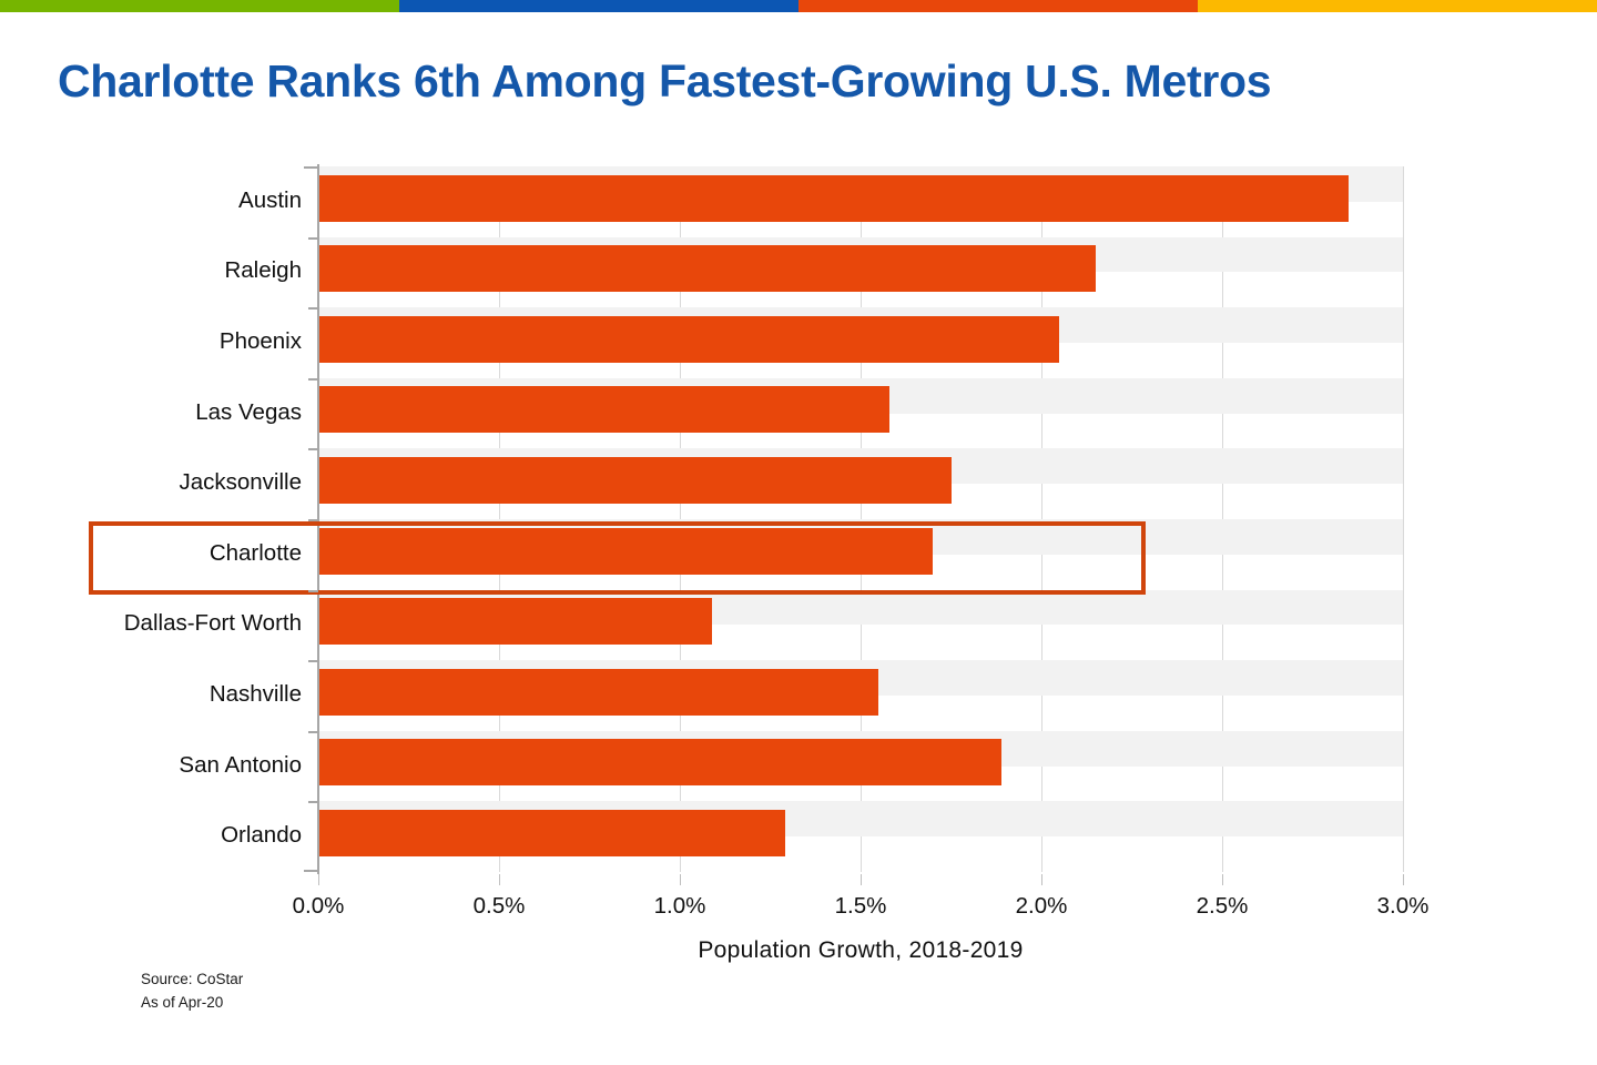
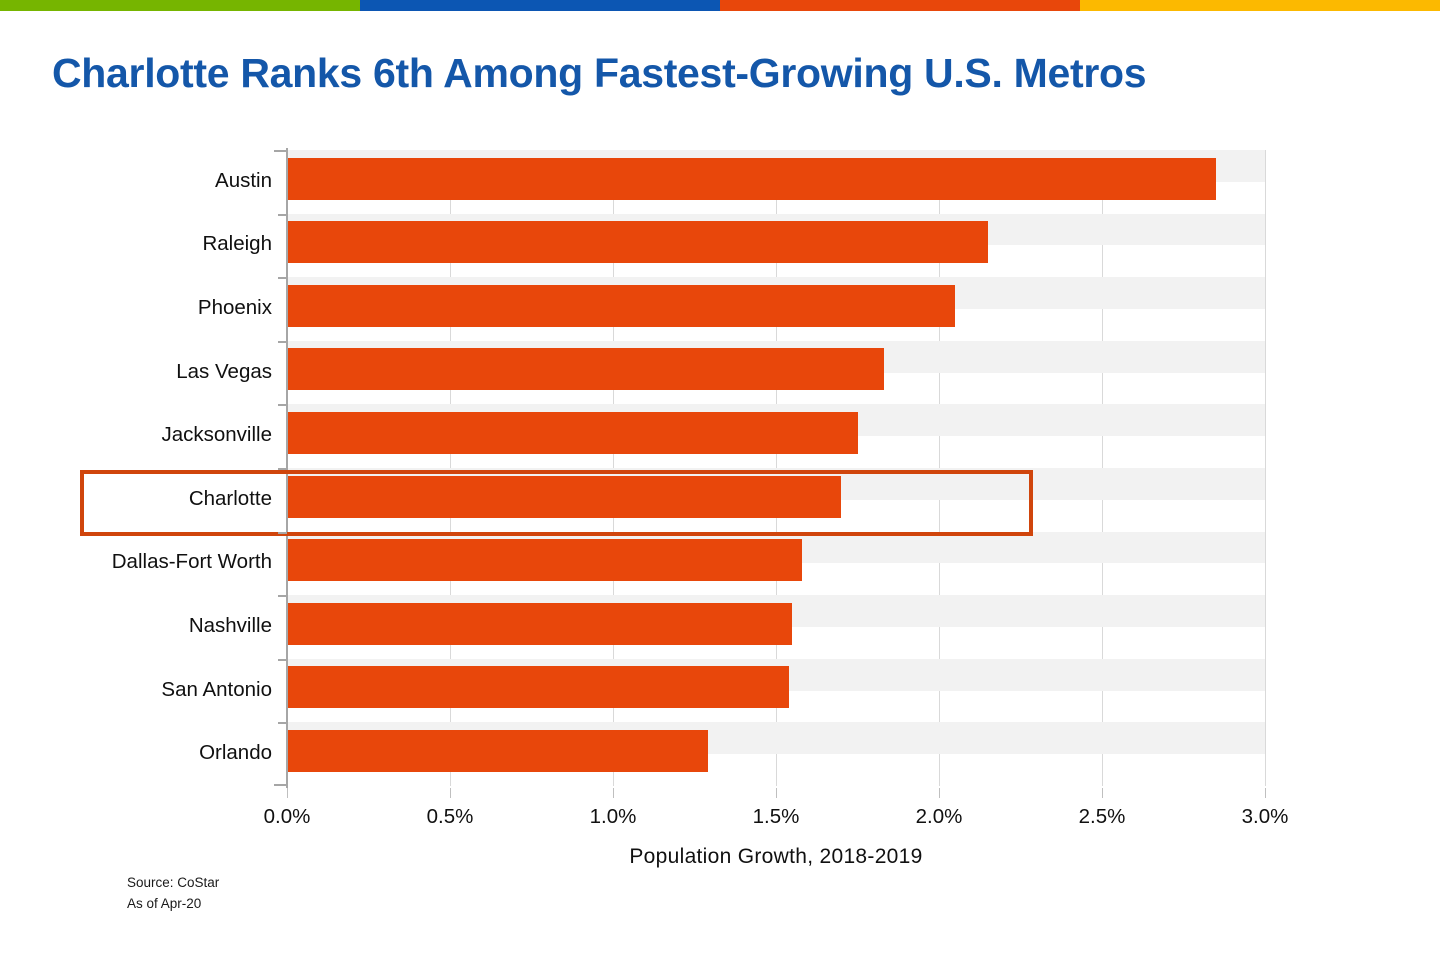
Las Vegas: 1.58% -> 1.83%
Dallas-Fort Worth: 1.09% -> 1.58%
San Antonio: 1.89% -> 1.54%
